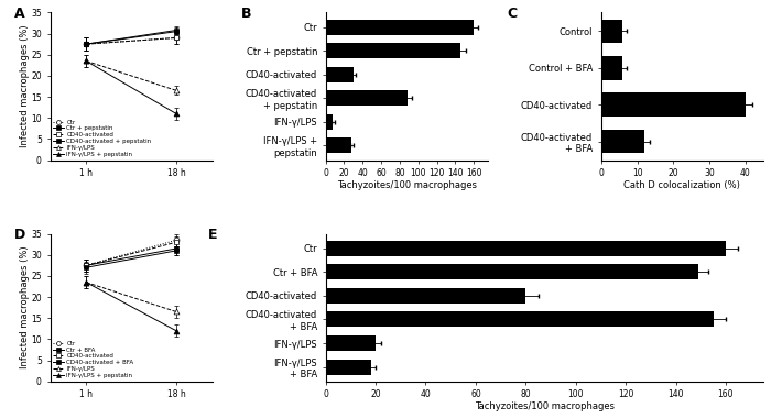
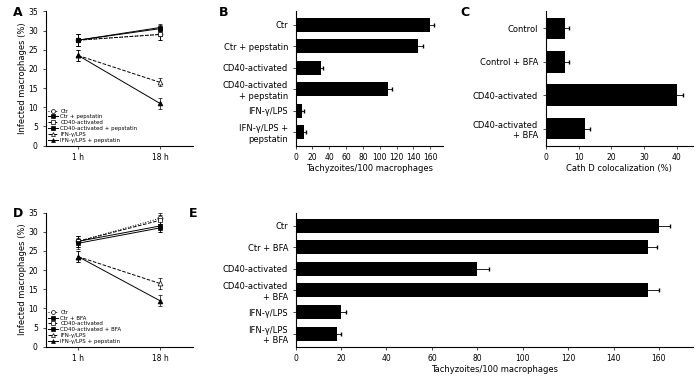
CD40-activated + pepstatin: 88 -> 110
IFN-γ/LPS + pepstatin: 28 -> 10
Ctr + BFA: 149 -> 155
